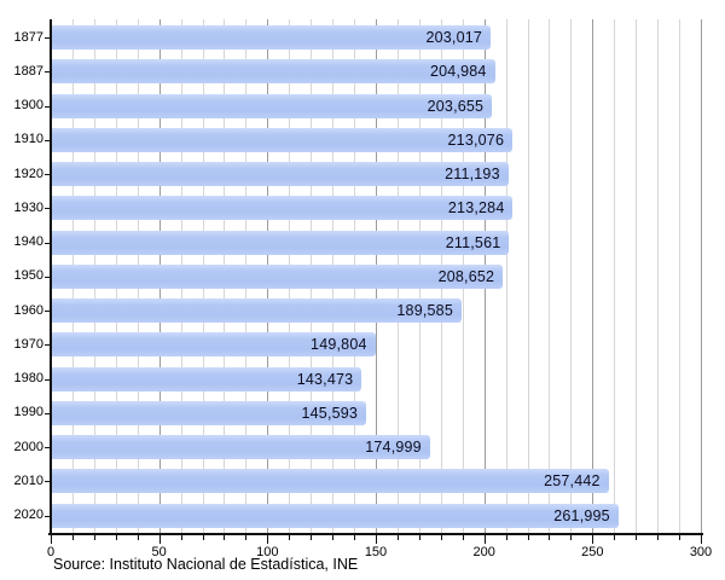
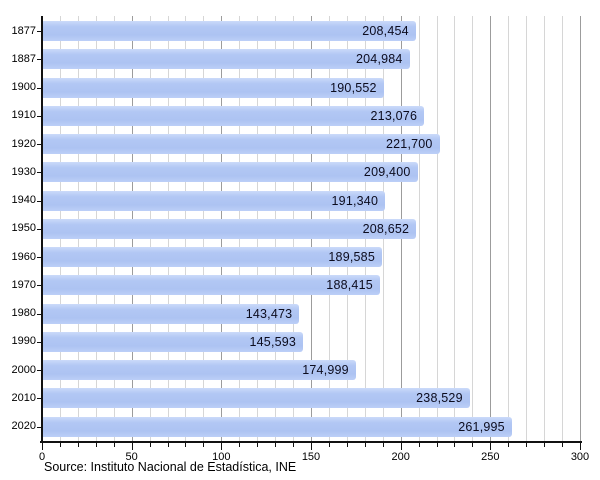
1877: 203,017 -> 208,454
1900: 203,655 -> 190,552
1920: 211,193 -> 221,700
1930: 213,284 -> 209,400
1940: 211,561 -> 191,340
1970: 149,804 -> 188,415
2010: 257,442 -> 238,529
